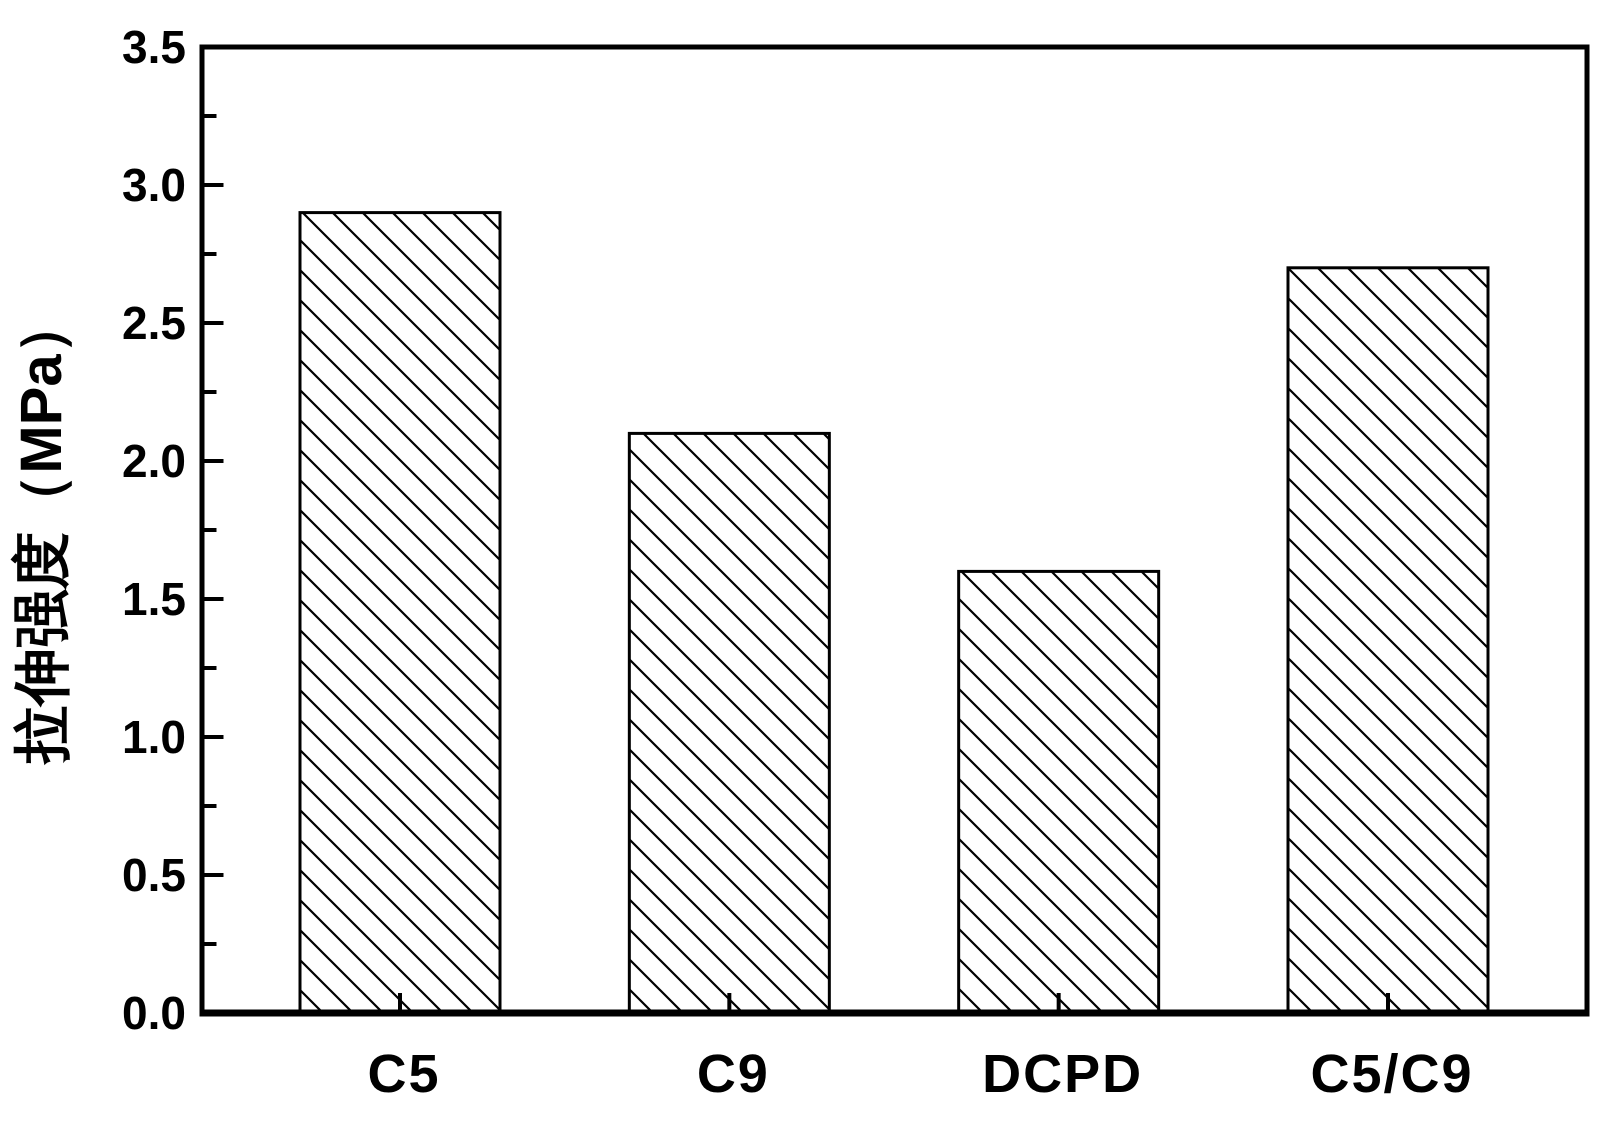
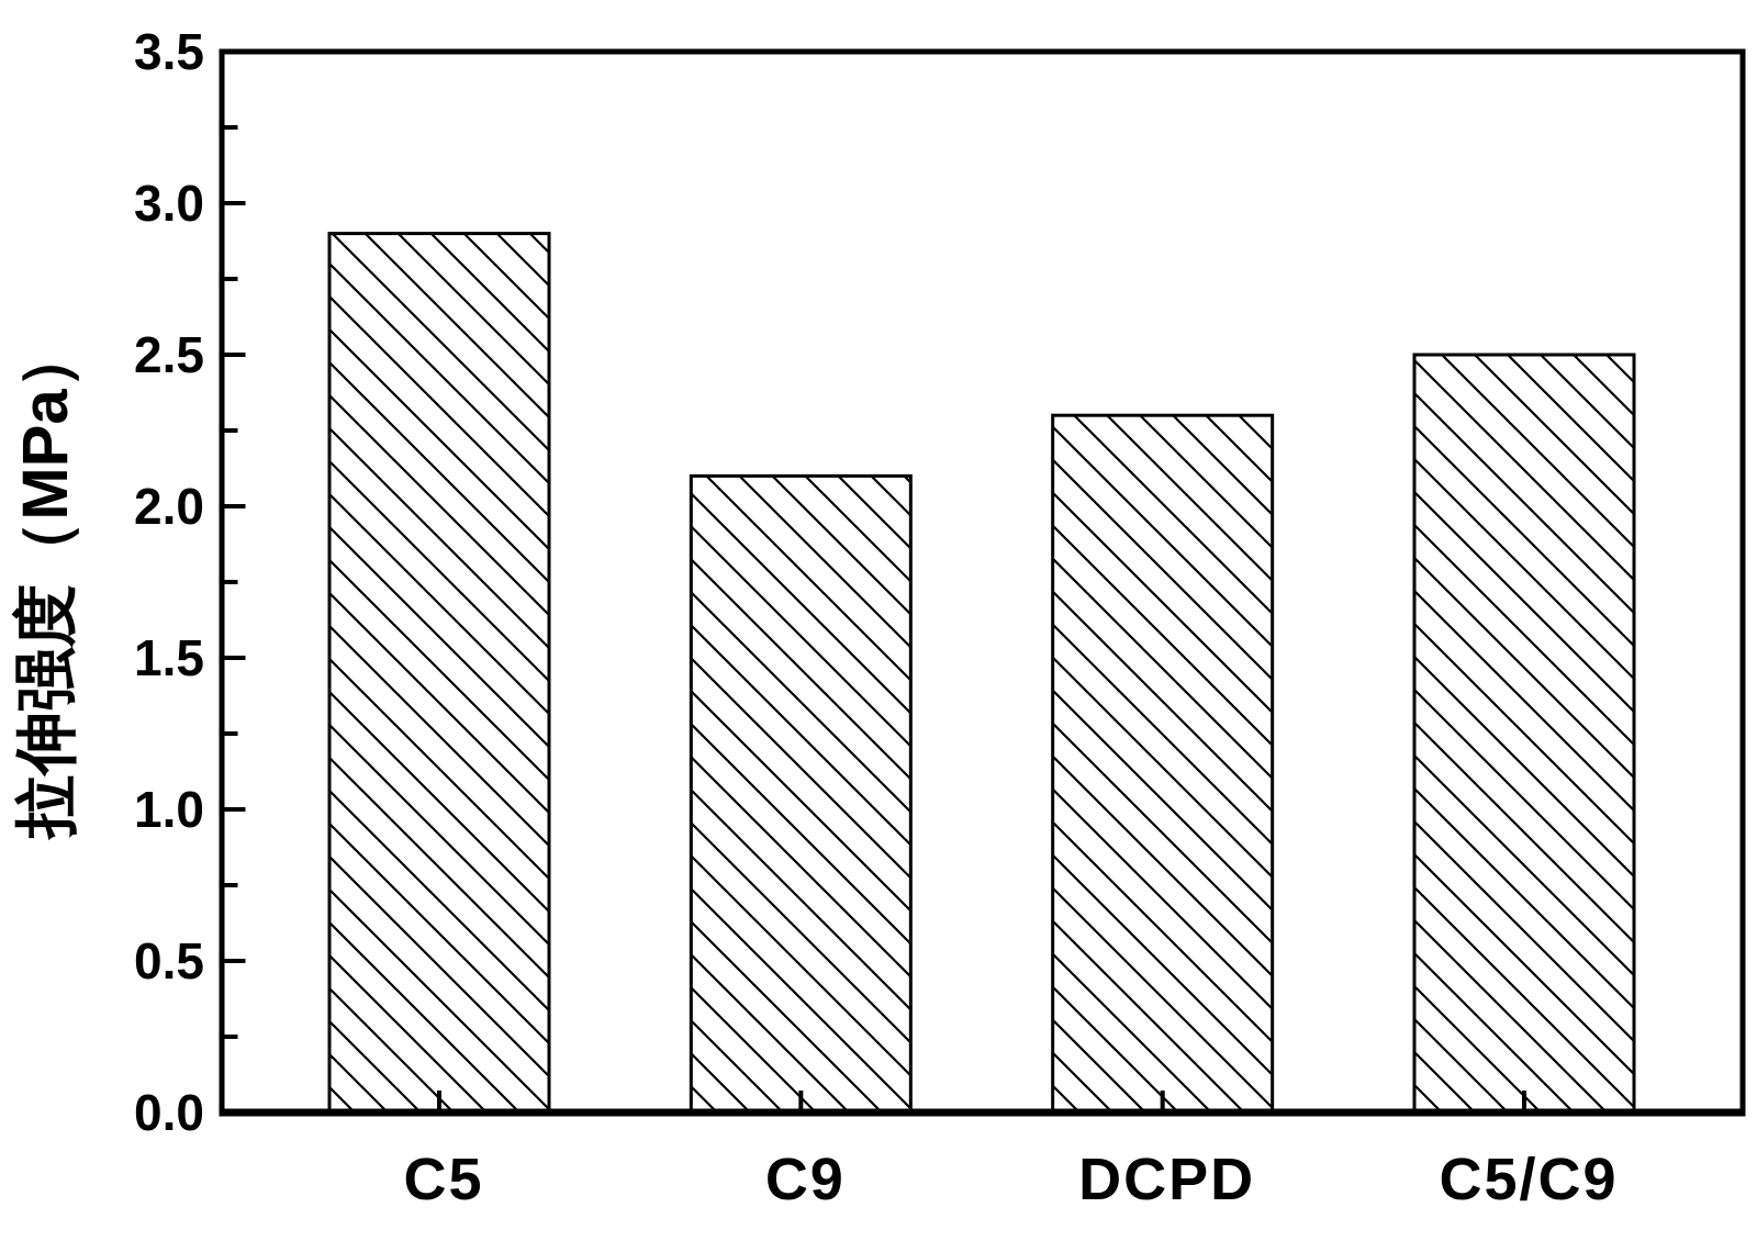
DCPD: 1.6 -> 2.3
C5/C9: 2.7 -> 2.5
